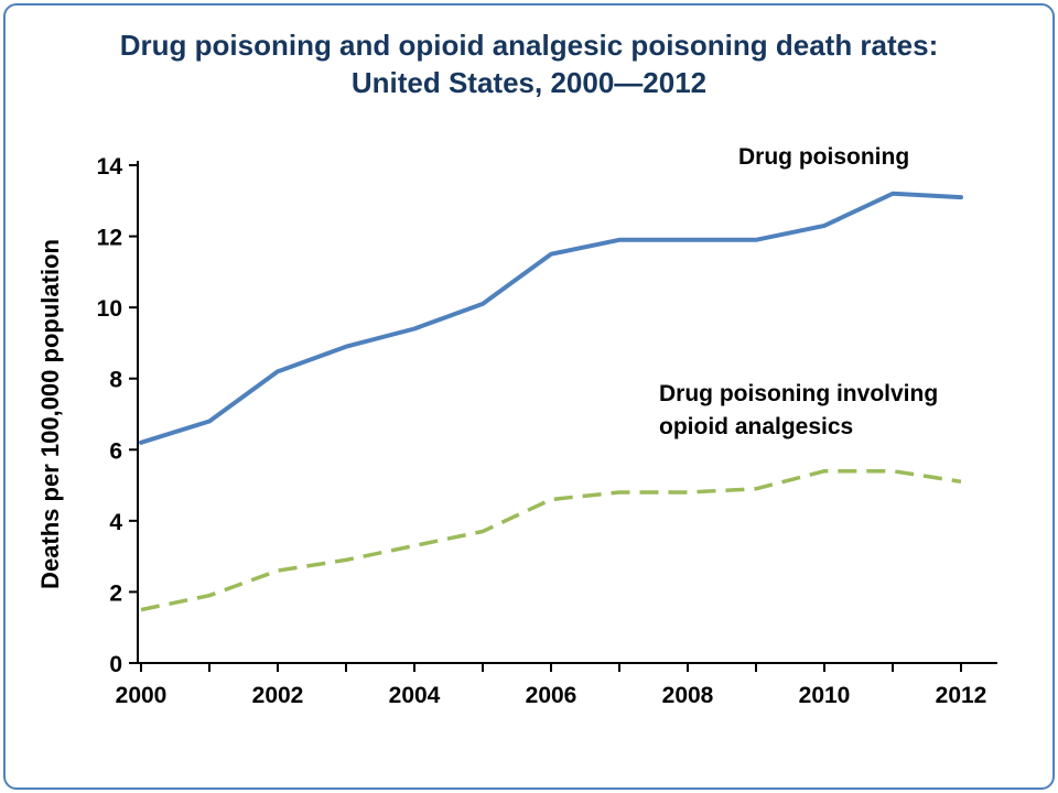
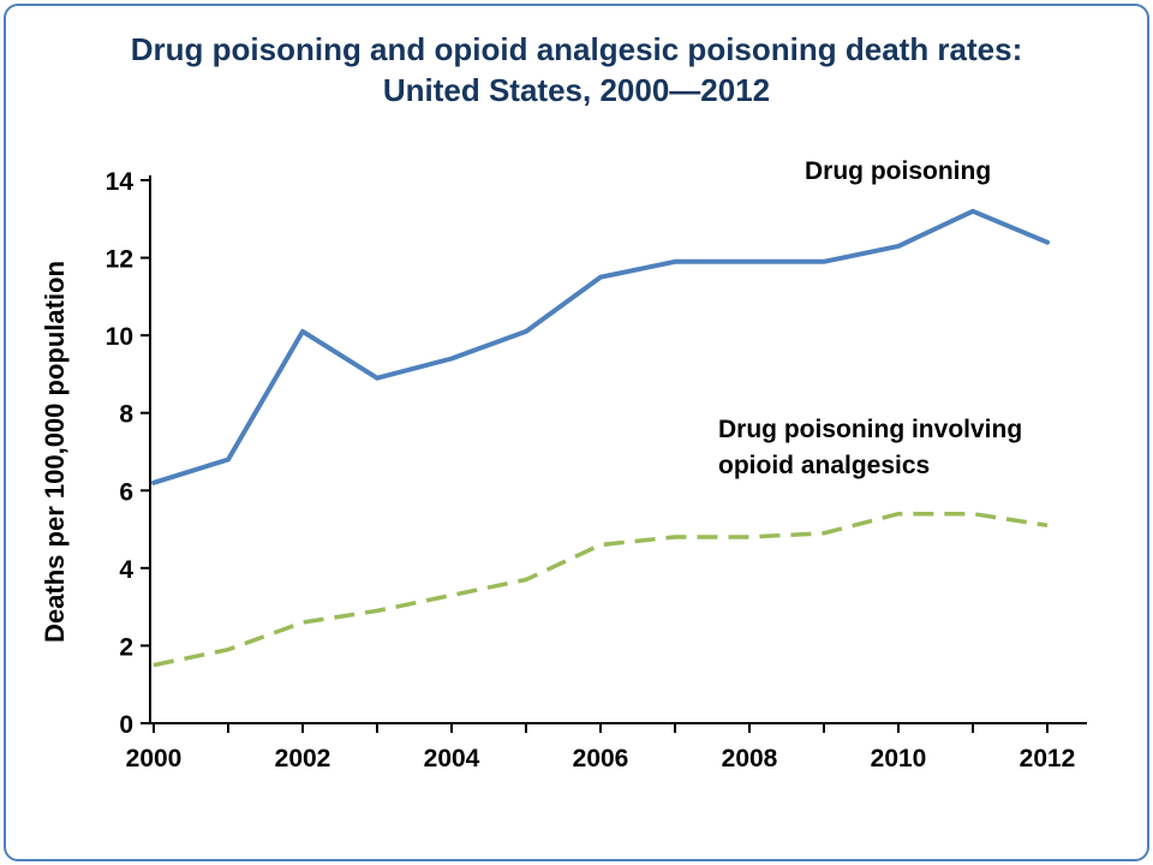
Drug poisoning/2002: 8.2 -> 10.1
Drug poisoning/2012: 13.1 -> 12.4
